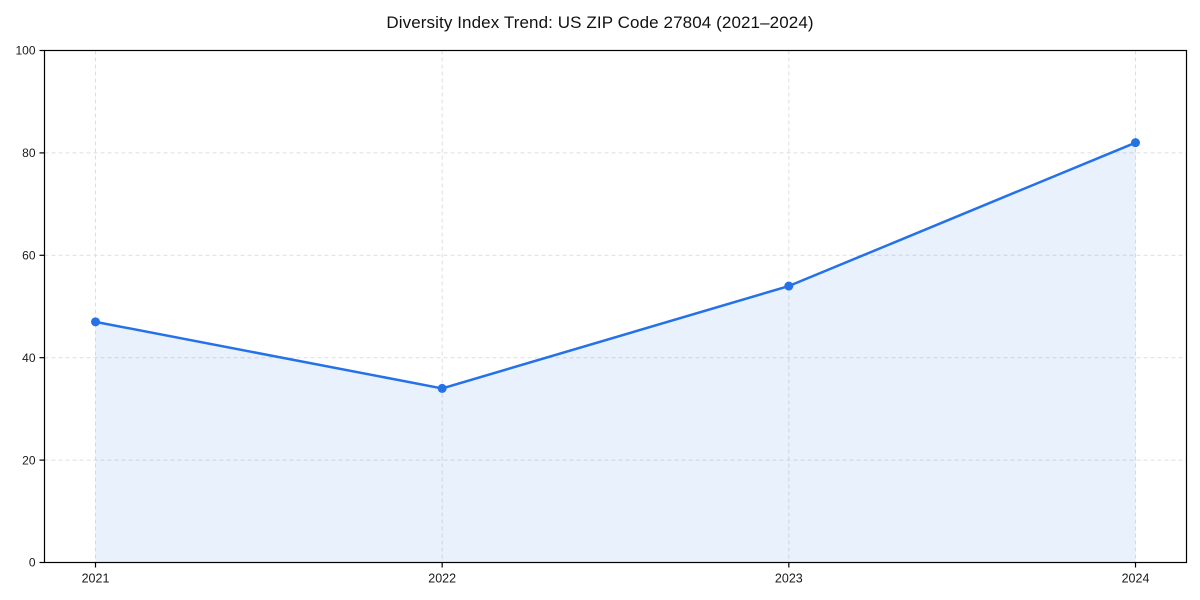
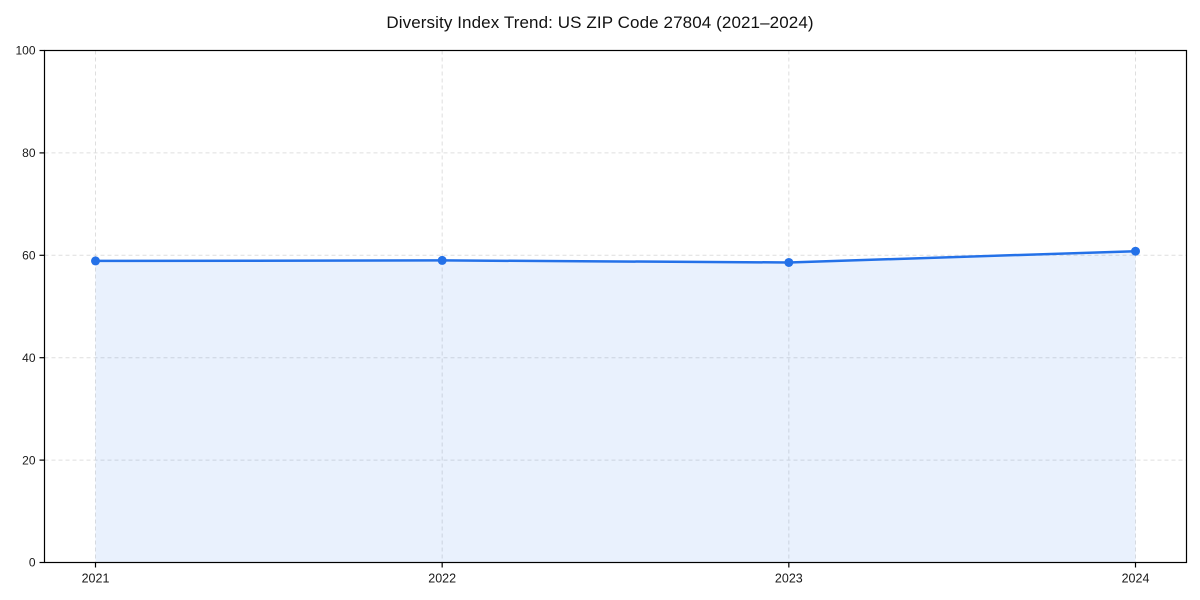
2021: 47 -> 59
2022: 34 -> 59
2023: 54 -> 59
2024: 82 -> 61
